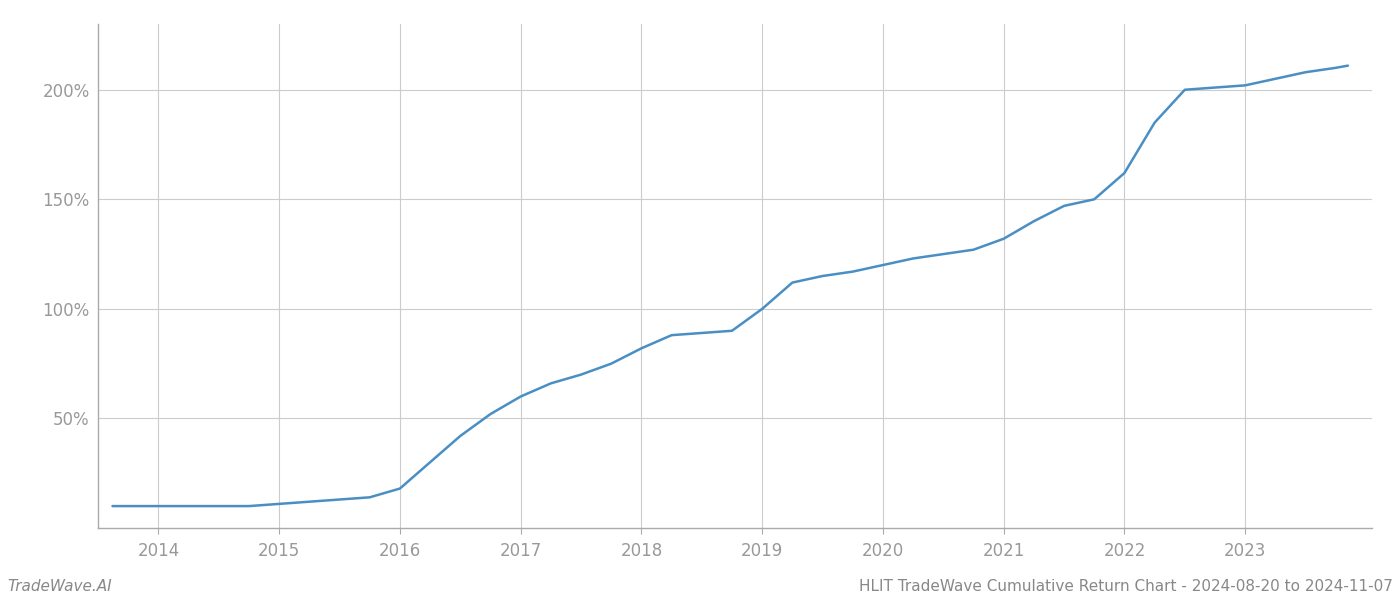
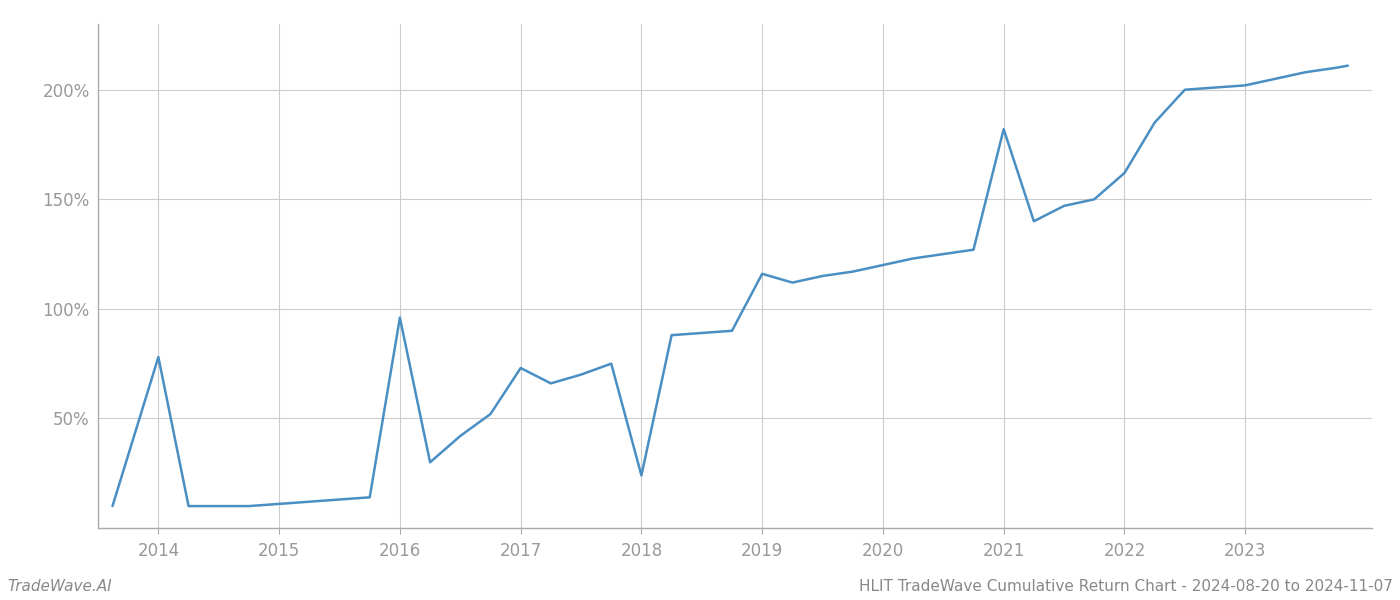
2014: 10% -> 78%
2016: 18% -> 96%
2017: 60% -> 73%
2018: 82% -> 24%
2019: 100% -> 116%
2021: 132% -> 182%
